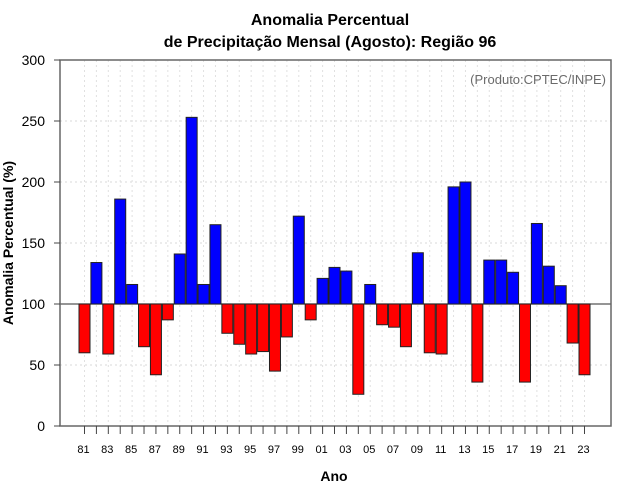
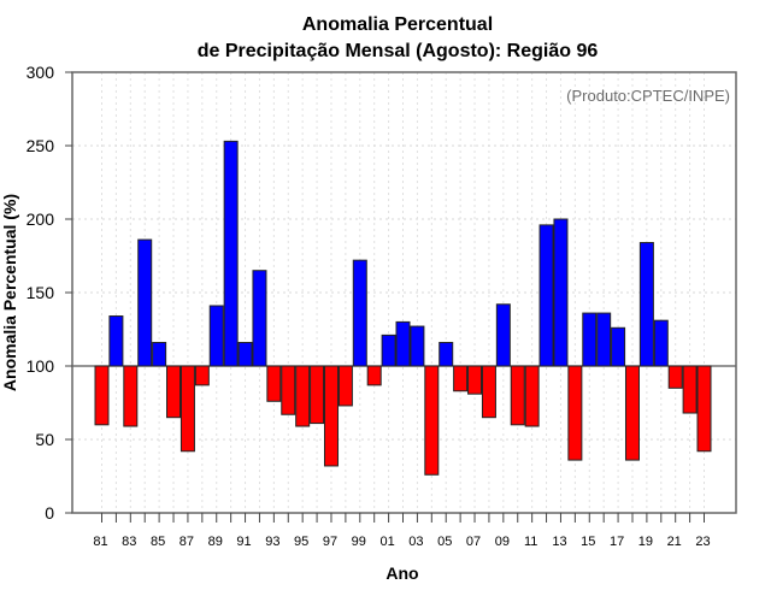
97: 45 -> 32
19: 166 -> 184
21: 115 -> 85
